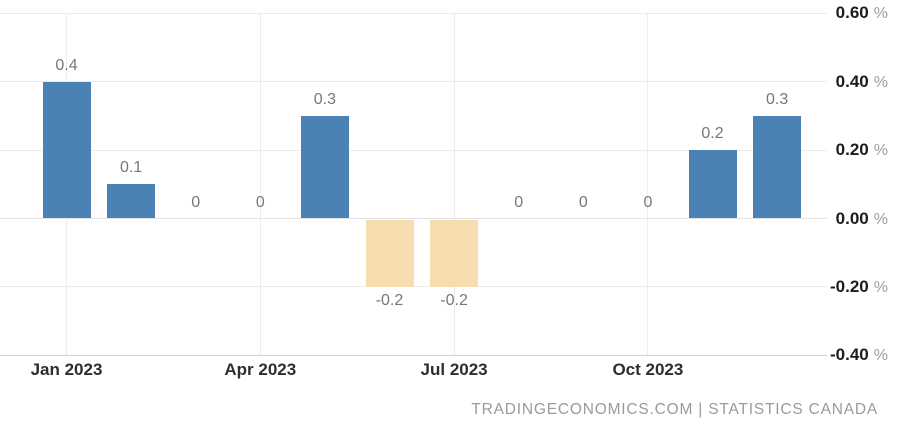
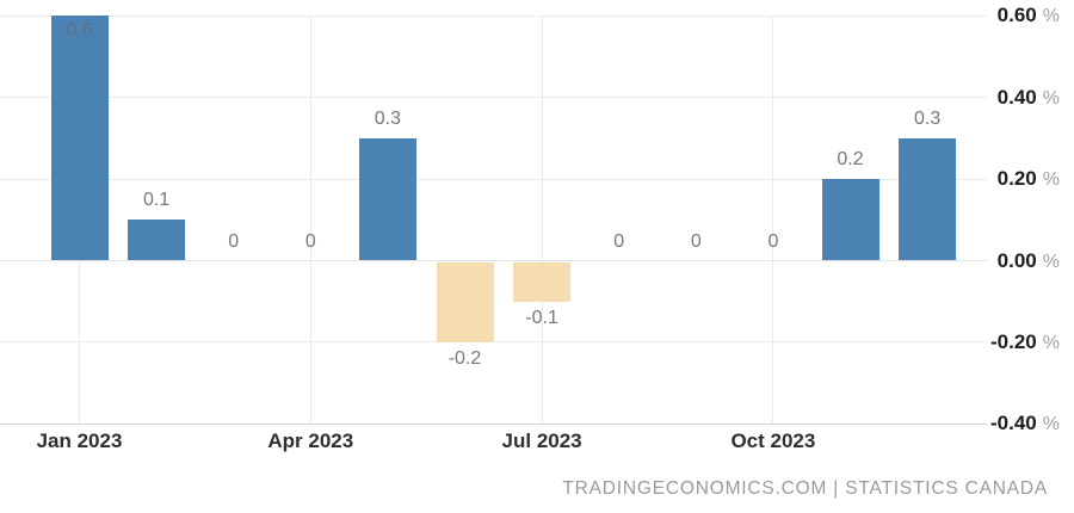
Jan 2023: 0.4 -> 0.6
Jul 2023: -0.2 -> -0.1
